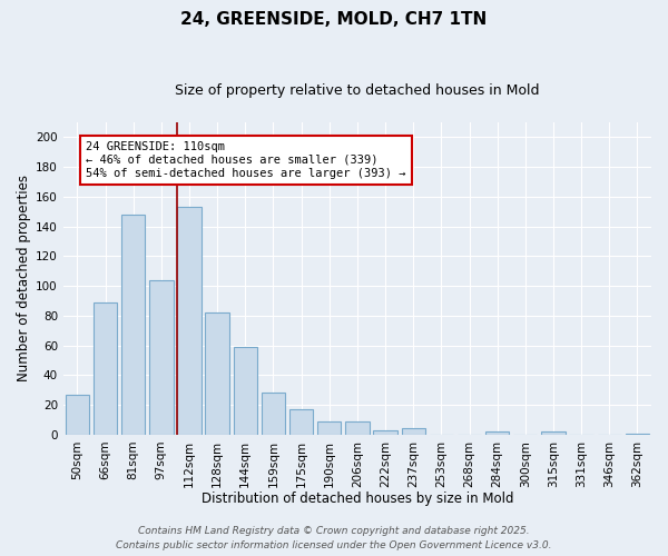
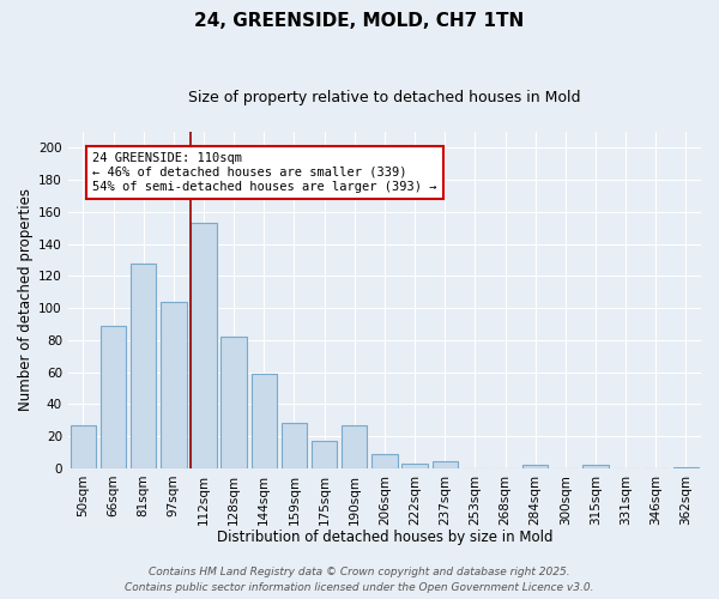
81sqm: 148 -> 128
190sqm: 9 -> 27
